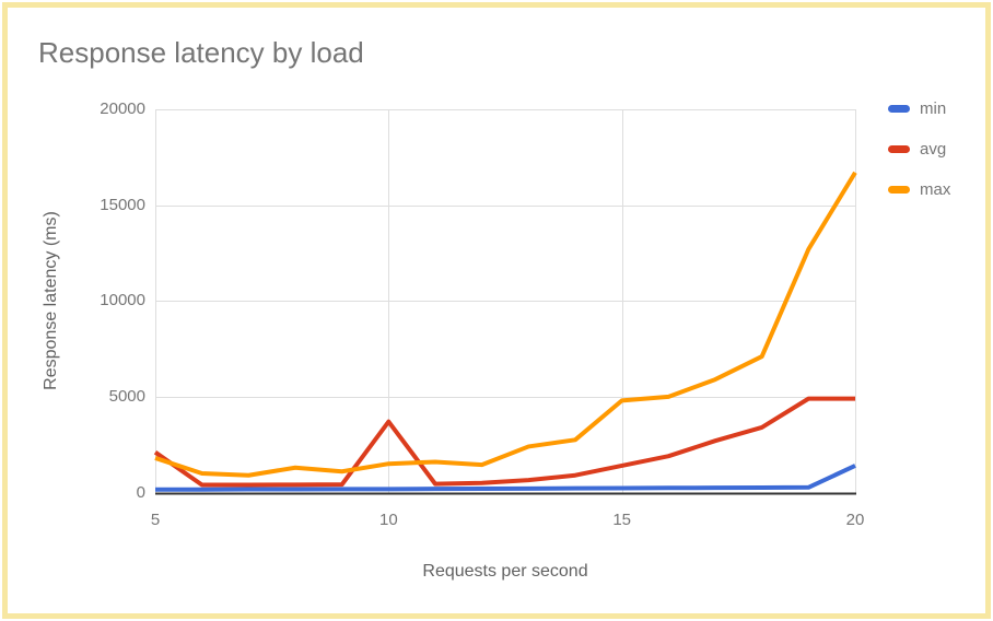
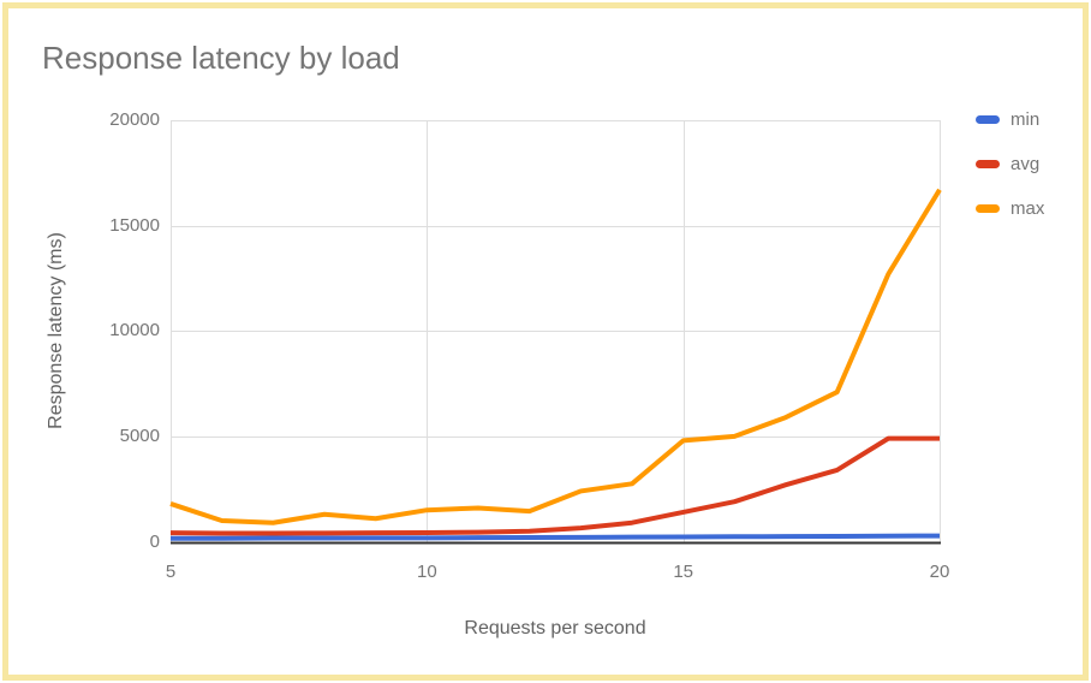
avg/5: 2100 -> 400
avg/10: 3700 -> 400
min/20: 1400 -> 300
